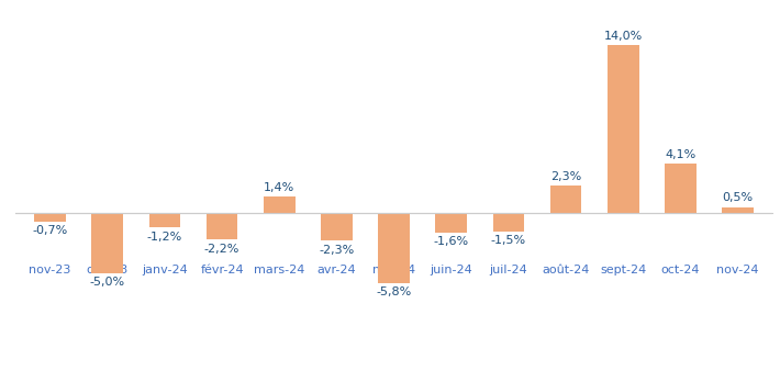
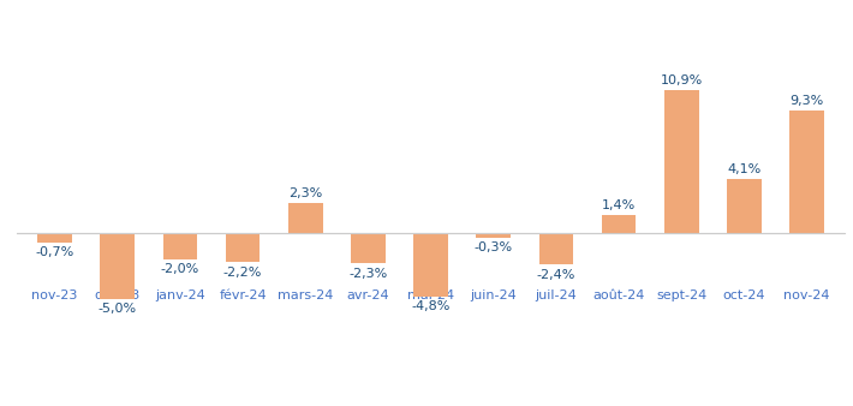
janv-24: -1,2% -> -2,0%
mars-24: 1,4% -> 2,3%
mai-24: -5,8% -> -4,8%
juin-24: -1,6% -> -0,3%
juil-24: -1,5% -> -2,4%
août-24: 2,3% -> 1,4%
sept-24: 14,0% -> 10,9%
nov-24: 0,5% -> 9,3%
